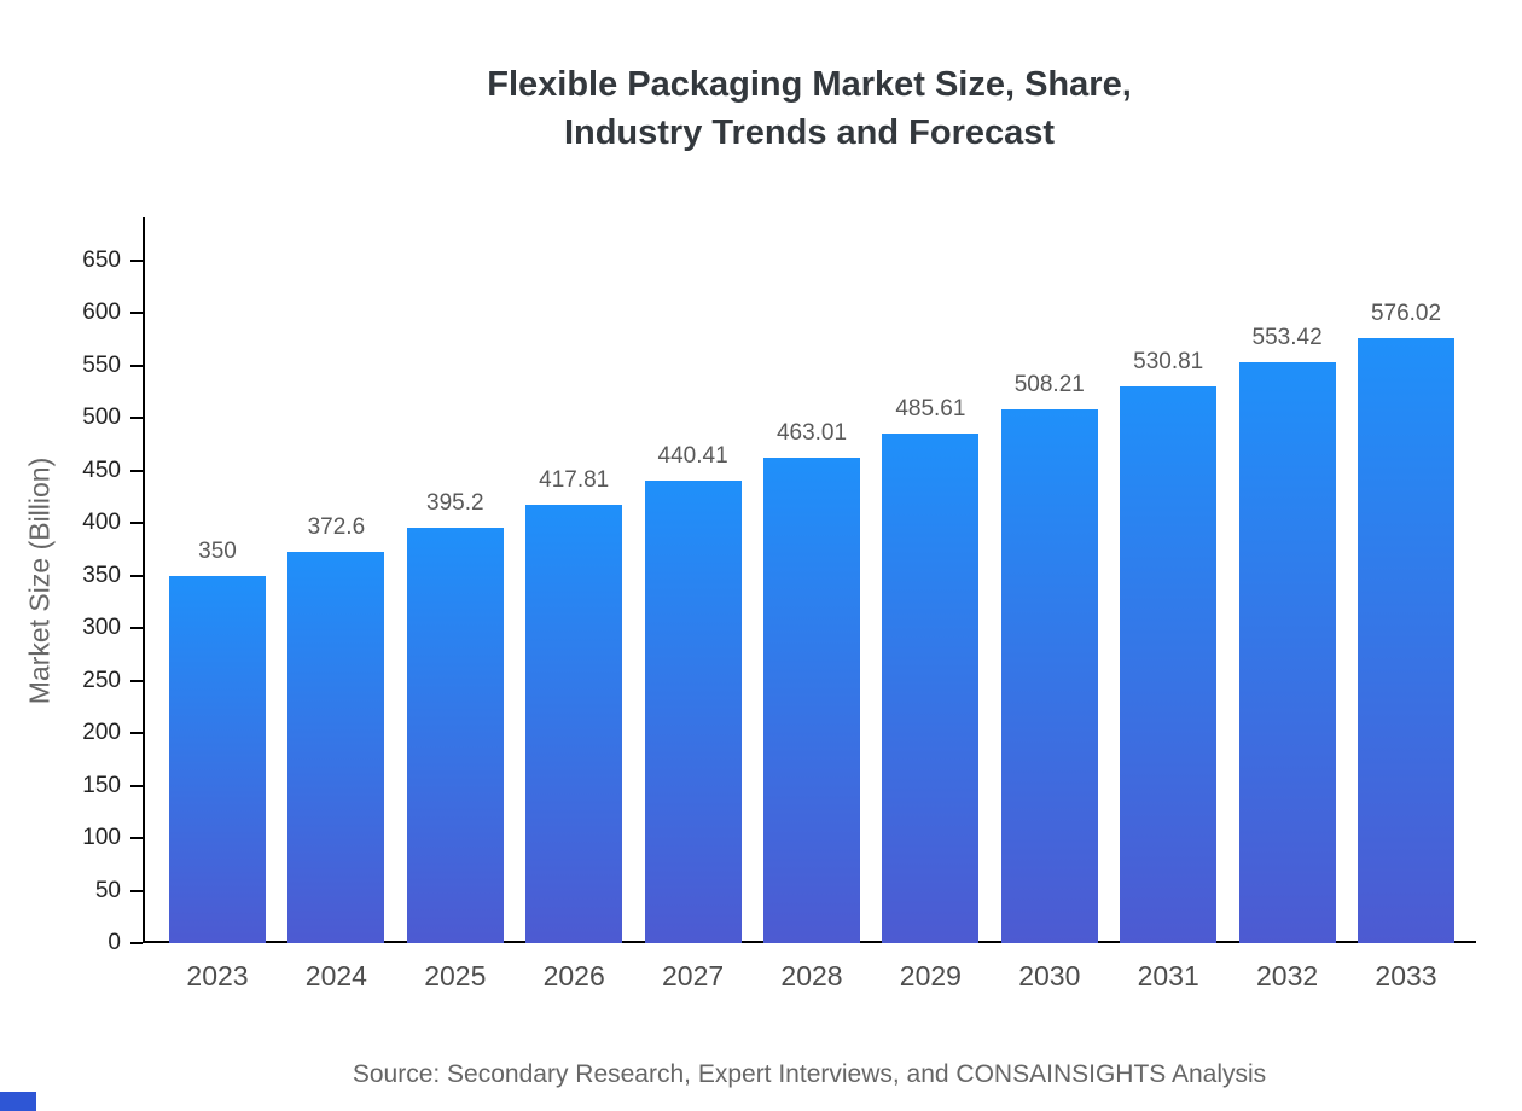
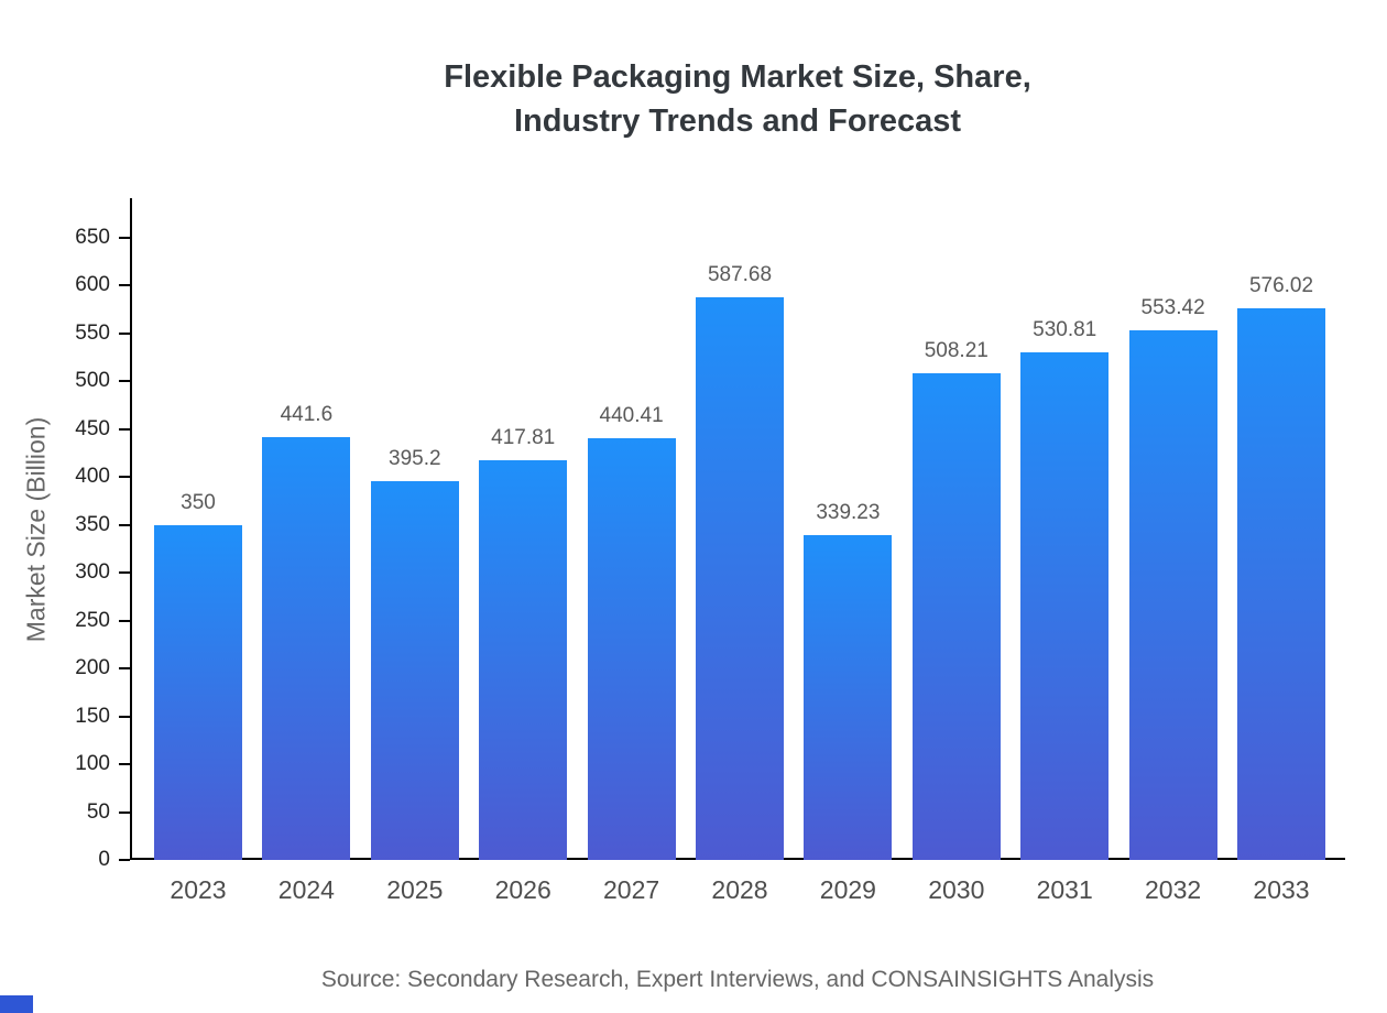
2024: 372.6 -> 441.6
2028: 463.01 -> 587.68
2029: 485.61 -> 339.23
